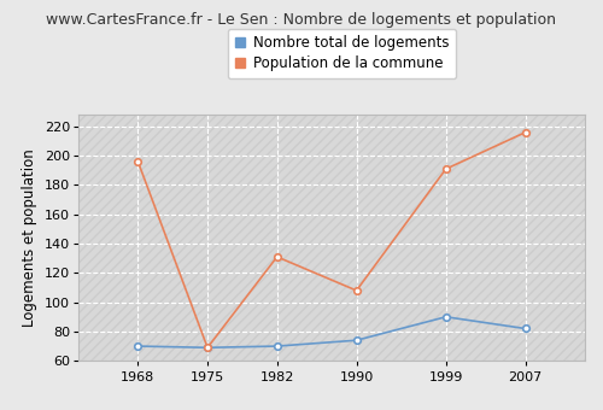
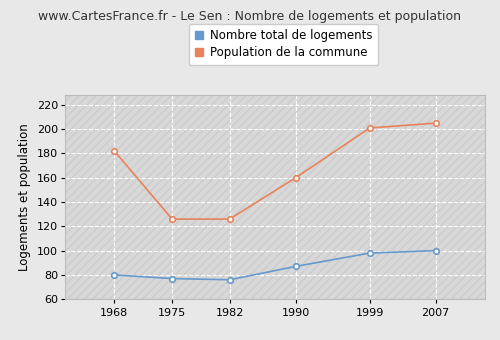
Nombre total de logements/1968: 70 -> 80
Population de la commune/1968: 196 -> 182
Nombre total de logements/1975: 69 -> 77
Population de la commune/1975: 69 -> 126
Nombre total de logements/1982: 70 -> 76
Population de la commune/1982: 131 -> 126
Nombre total de logements/1990: 74 -> 87
Population de la commune/1990: 108 -> 160
Nombre total de logements/1999: 90 -> 98
Population de la commune/1999: 191 -> 201
Nombre total de logements/2007: 82 -> 100
Population de la commune/2007: 216 -> 205
